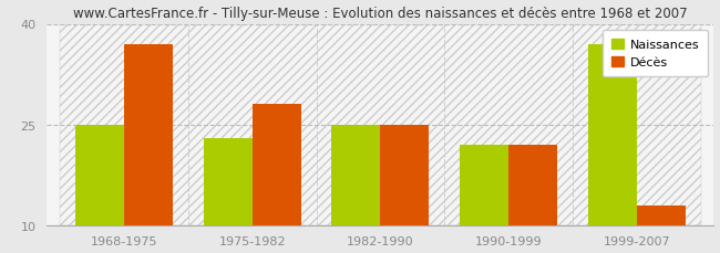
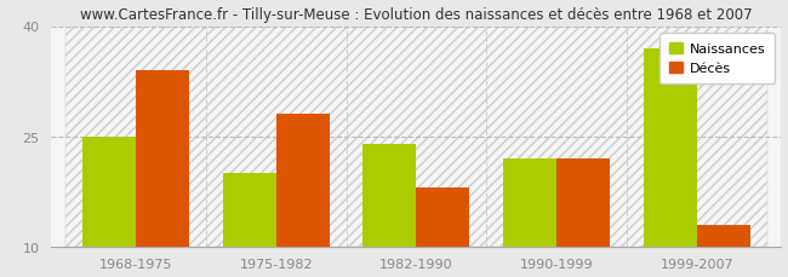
Décès/1968-1975: 37 -> 34
Naissances/1975-1982: 23 -> 20
Naissances/1982-1990: 25 -> 24
Décès/1982-1990: 25 -> 18
